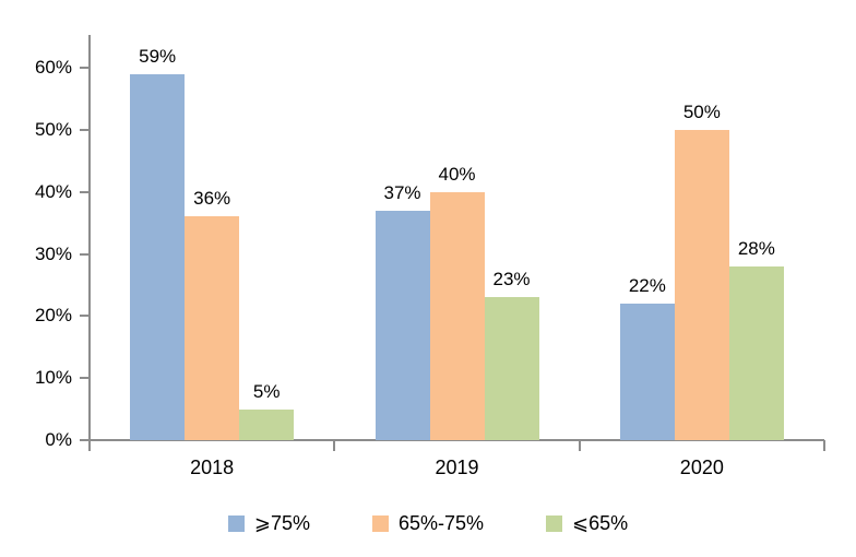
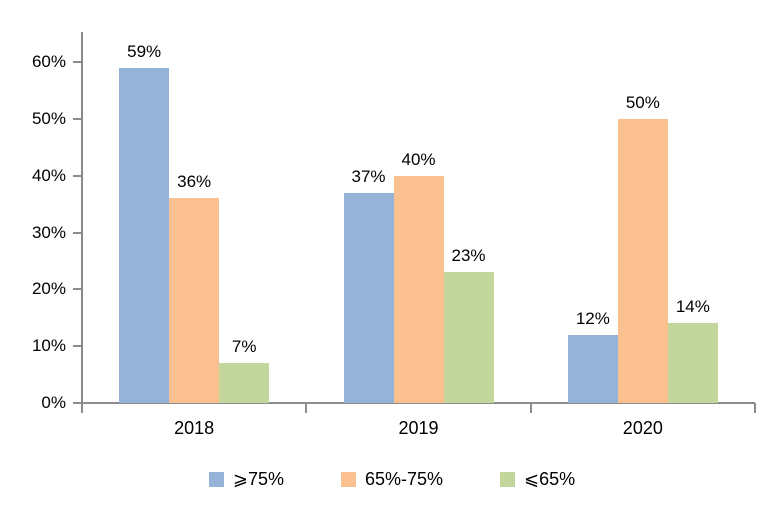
⩽65%/2018: 5% -> 7%
⩾75%/2020: 22% -> 12%
⩽65%/2020: 28% -> 14%
